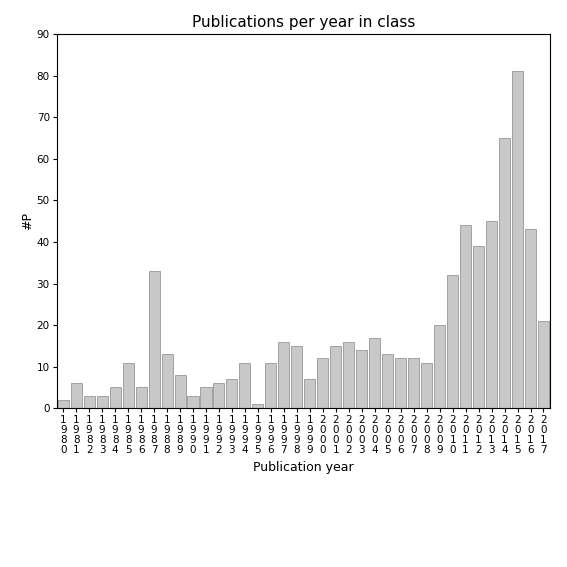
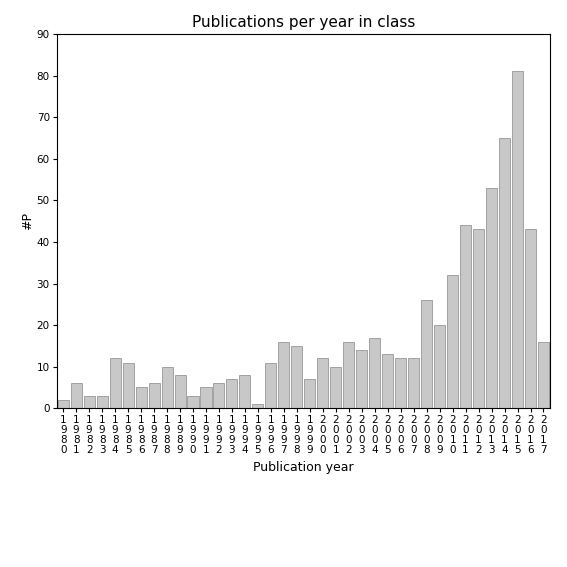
1 9 8 4: 5 -> 12
1 9 8 7: 33 -> 6
1 9 8 8: 13 -> 10
1 9 9 4: 11 -> 8
2 0 0 1: 15 -> 10
2 0 0 8: 11 -> 26
2 0 1 2: 39 -> 43
2 0 1 3: 45 -> 53
2 0 1 7: 21 -> 16
